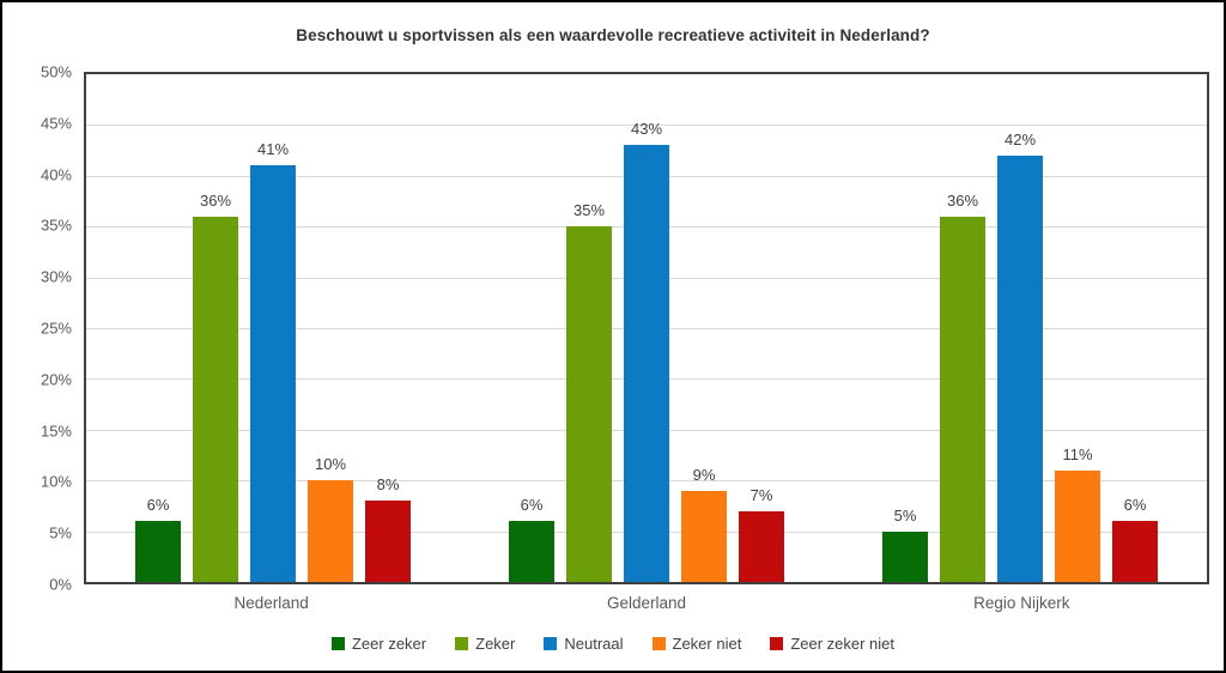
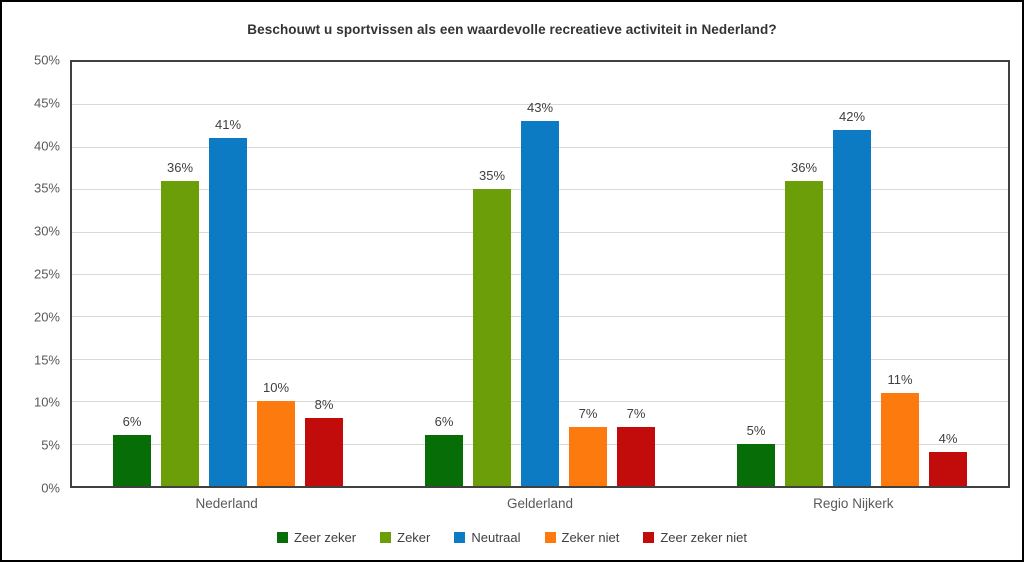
Zeker niet/Gelderland: 9% -> 7%
Zeer zeker niet/Regio Nijkerk: 6% -> 4%
